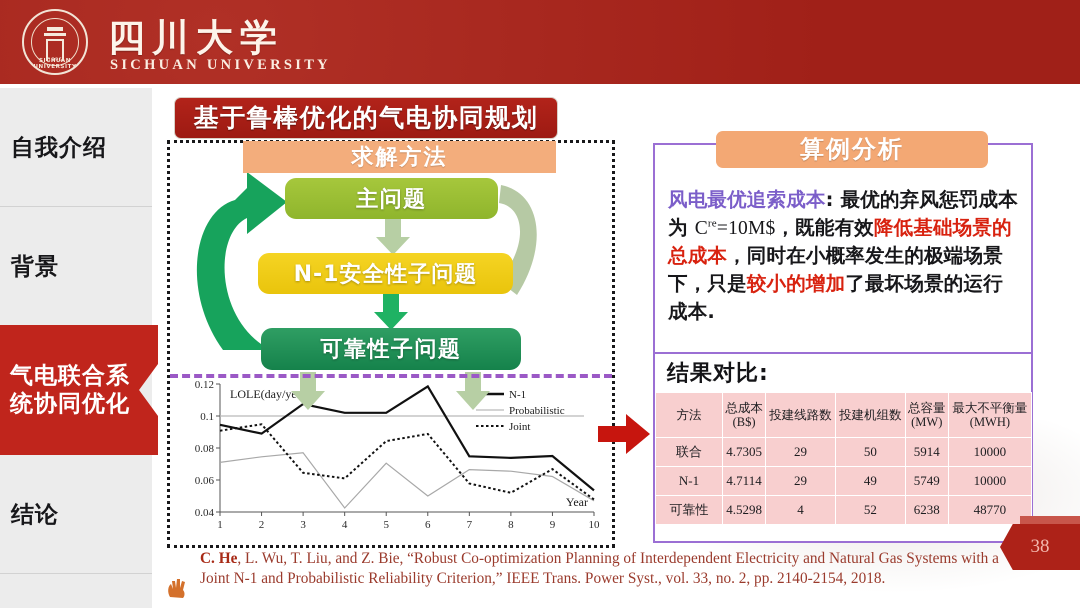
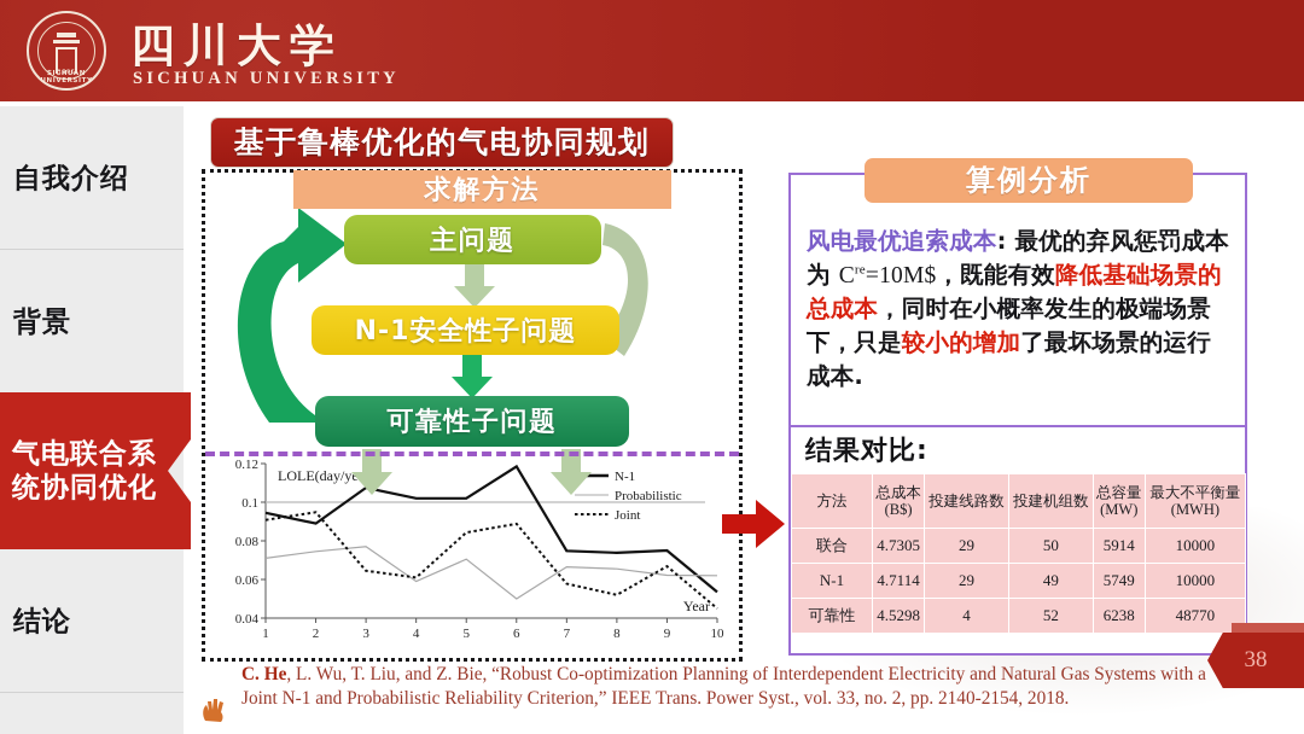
Probabilistic/4: 0.043 -> 0.059
Probabilistic/10: 0.047 -> 0.062
Joint/10: 0.048 -> 0.045
